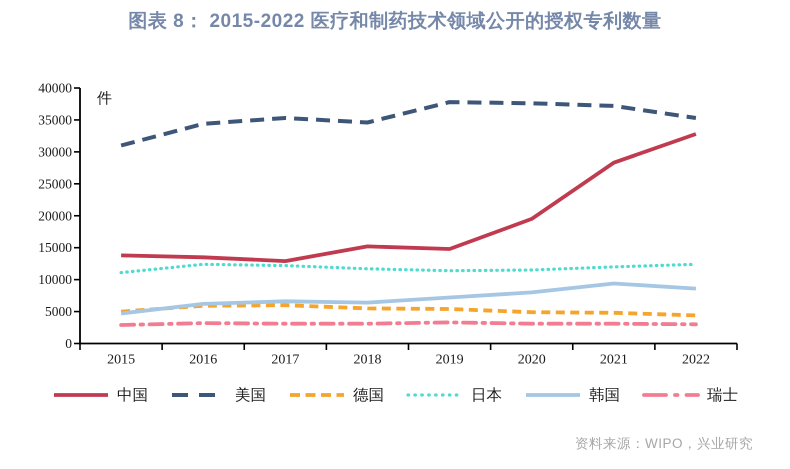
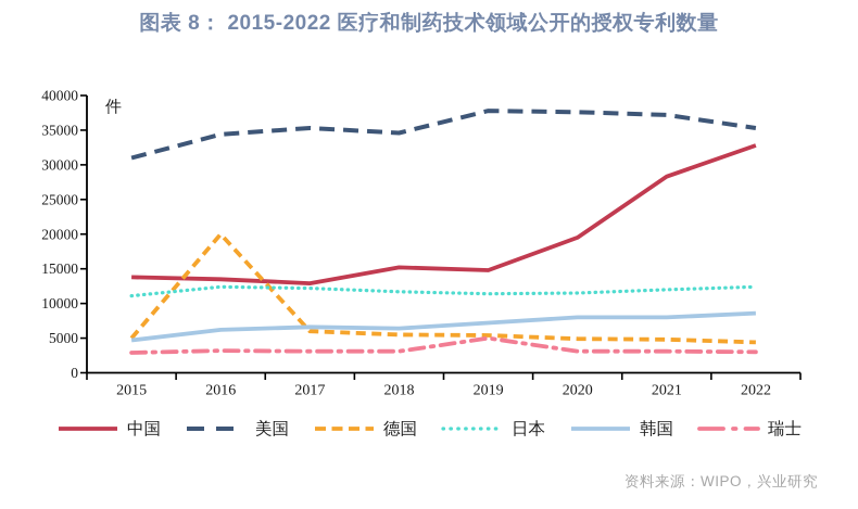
德国/2016: 6000 -> 20000
瑞士/2019: 3000 -> 5000
韩国/2021: 9000 -> 8000
